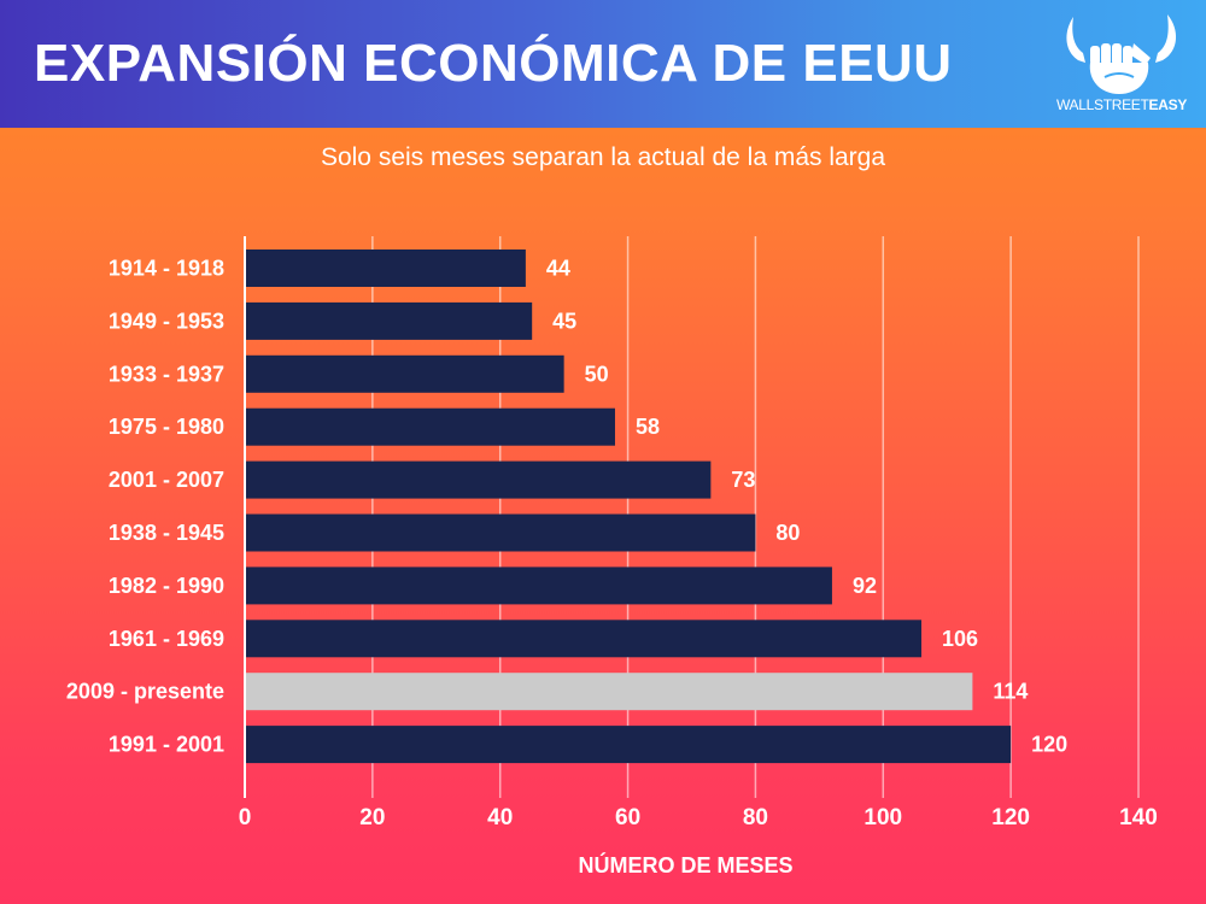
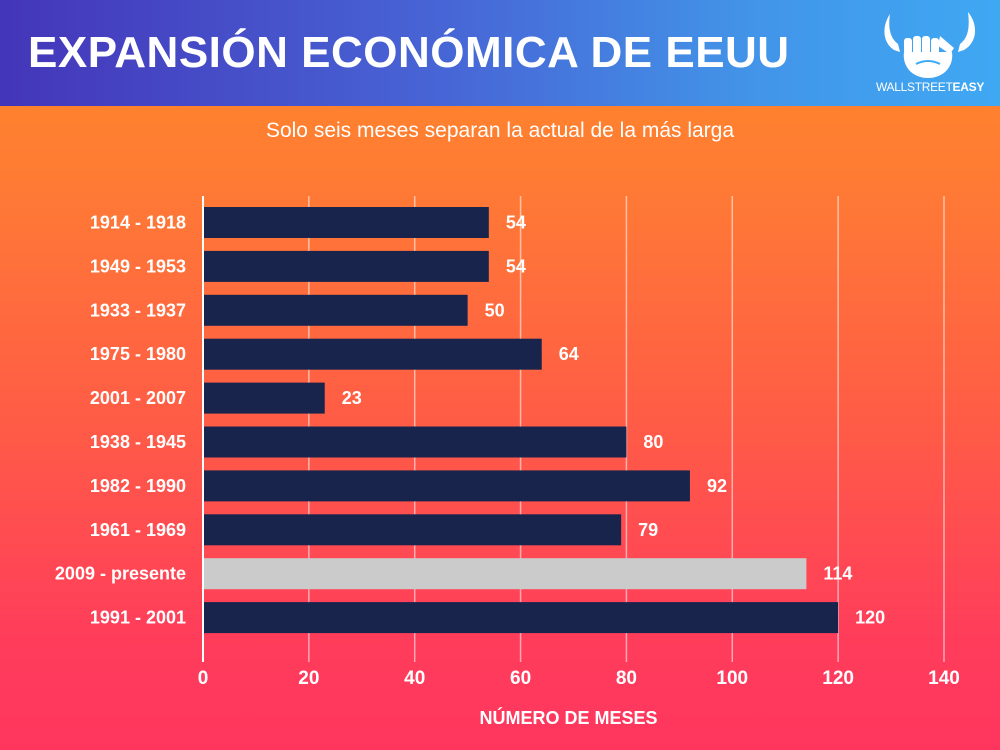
1914 - 1918: 44 -> 54
1949 - 1953: 45 -> 54
1975 - 1980: 58 -> 64
2001 - 2007: 73 -> 23
1961 - 1969: 106 -> 79
